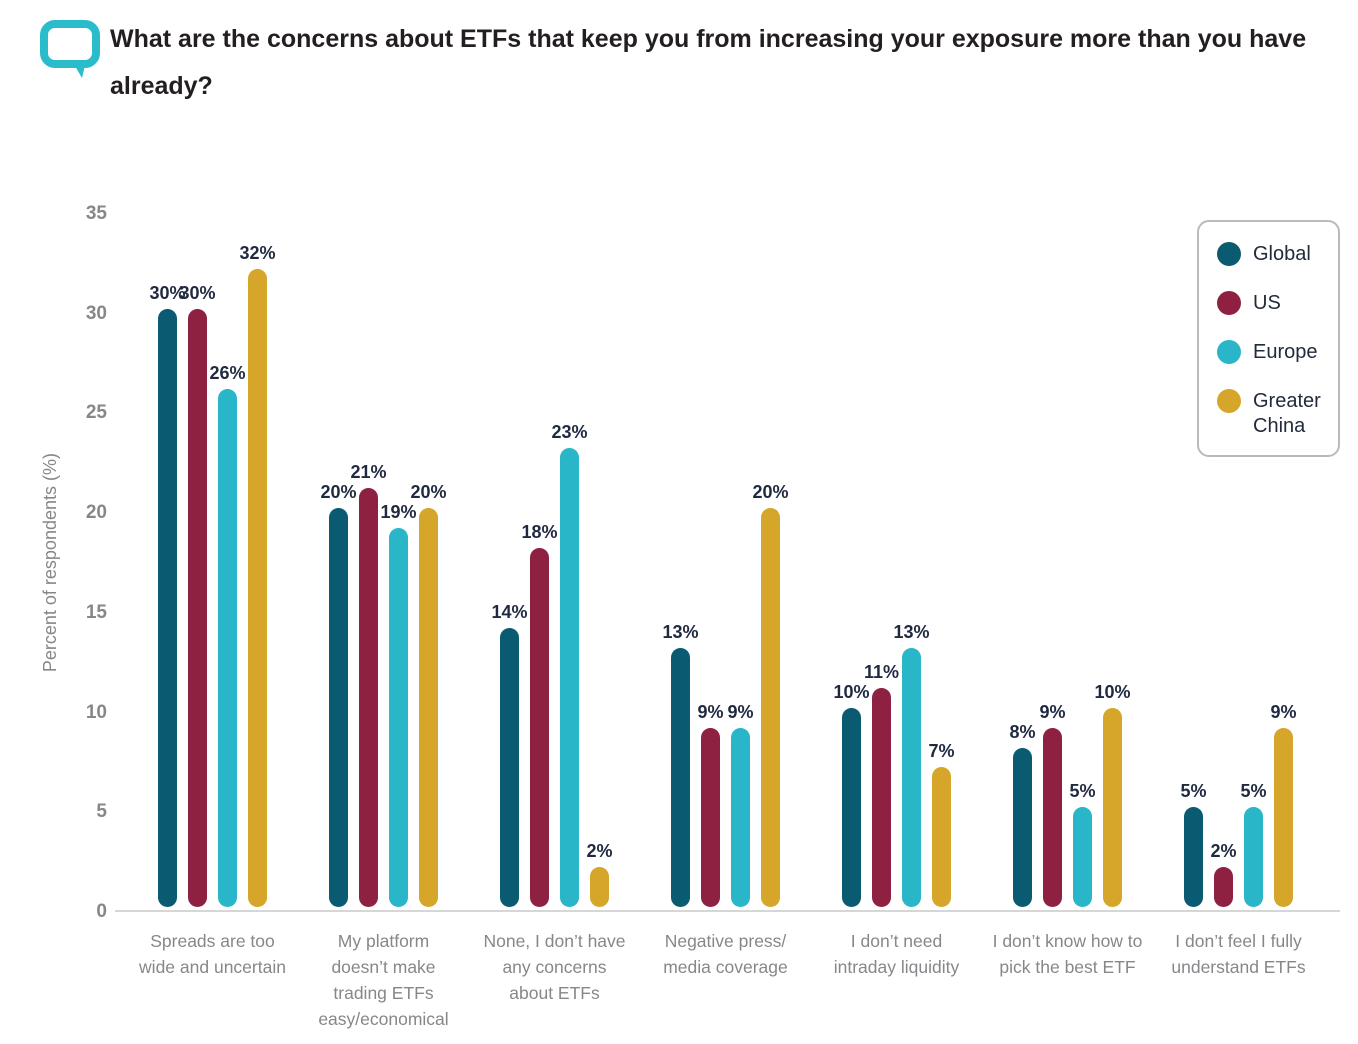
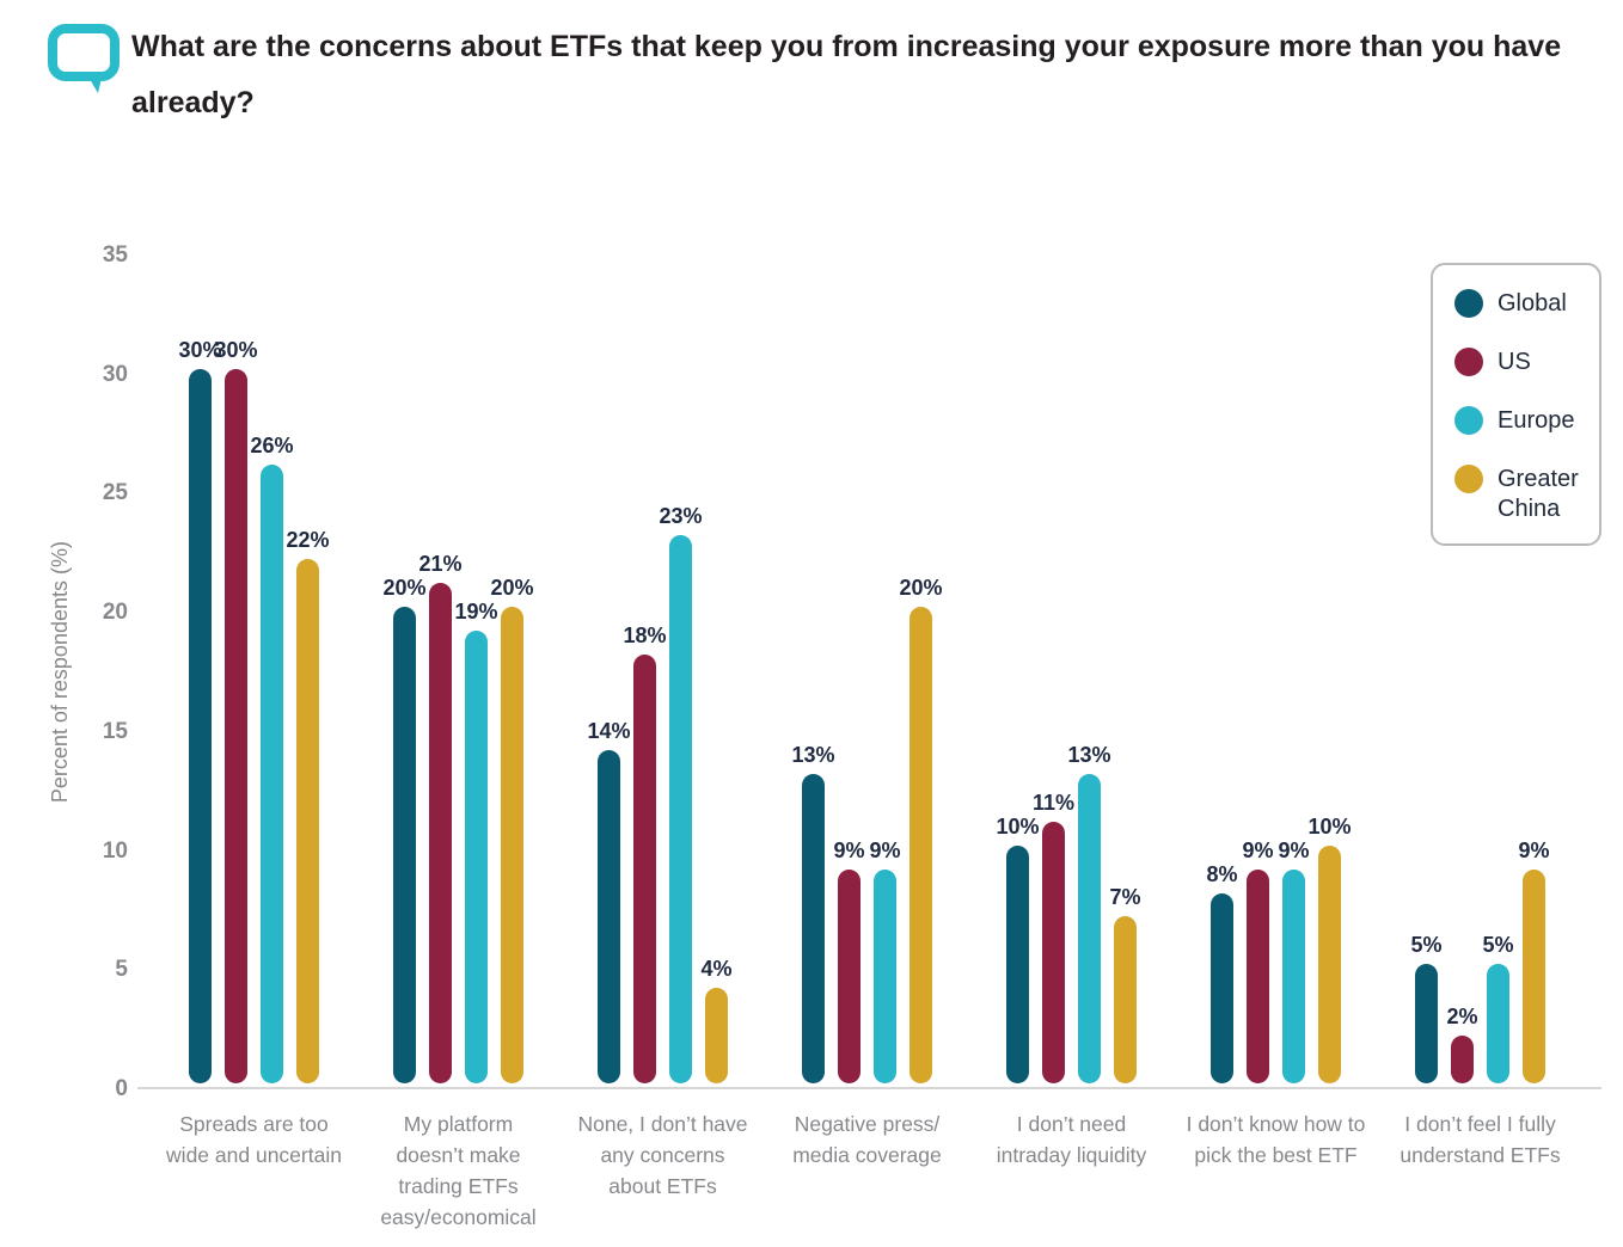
Greater China/Spreads are too wide and uncertain: 32% -> 22%
Greater China/None, I don’t have any concerns about ETFs: 2% -> 4%
Europe/I don’t know how to pick the best ETF: 5% -> 9%
